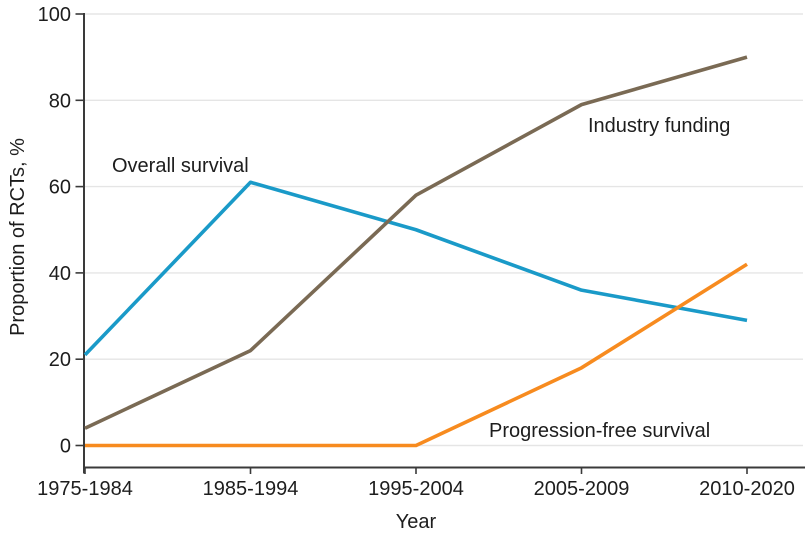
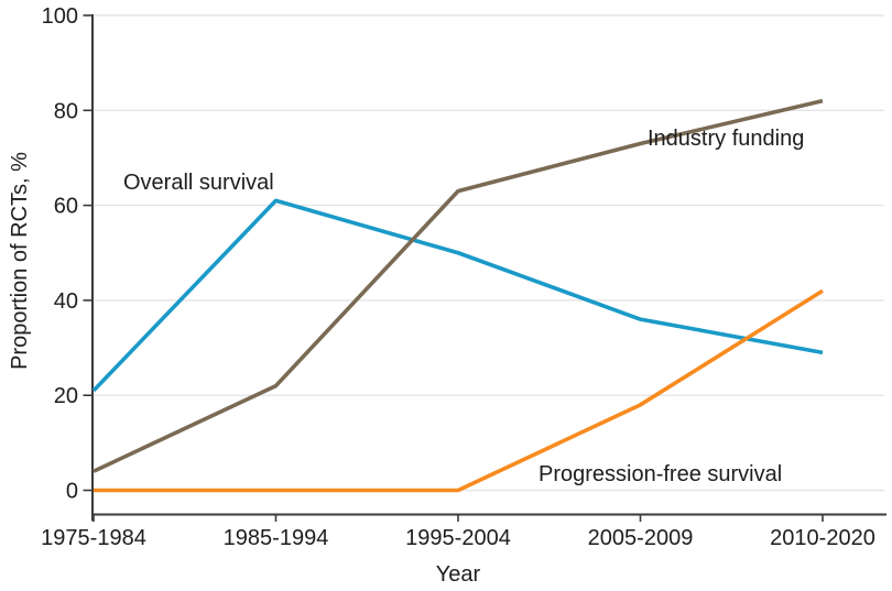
Industry funding/1995-2004: 58 -> 63
Industry funding/2005-2009: 79 -> 73
Industry funding/2010-2020: 90 -> 82
